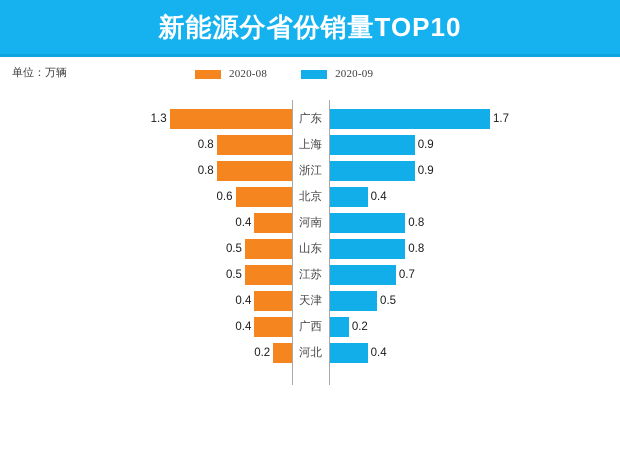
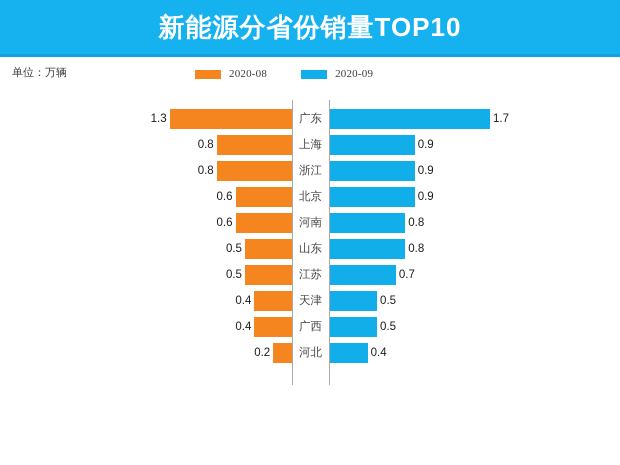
2020-09/北京: 0.4 -> 0.9
2020-08/河南: 0.4 -> 0.6
2020-09/广西: 0.2 -> 0.5
